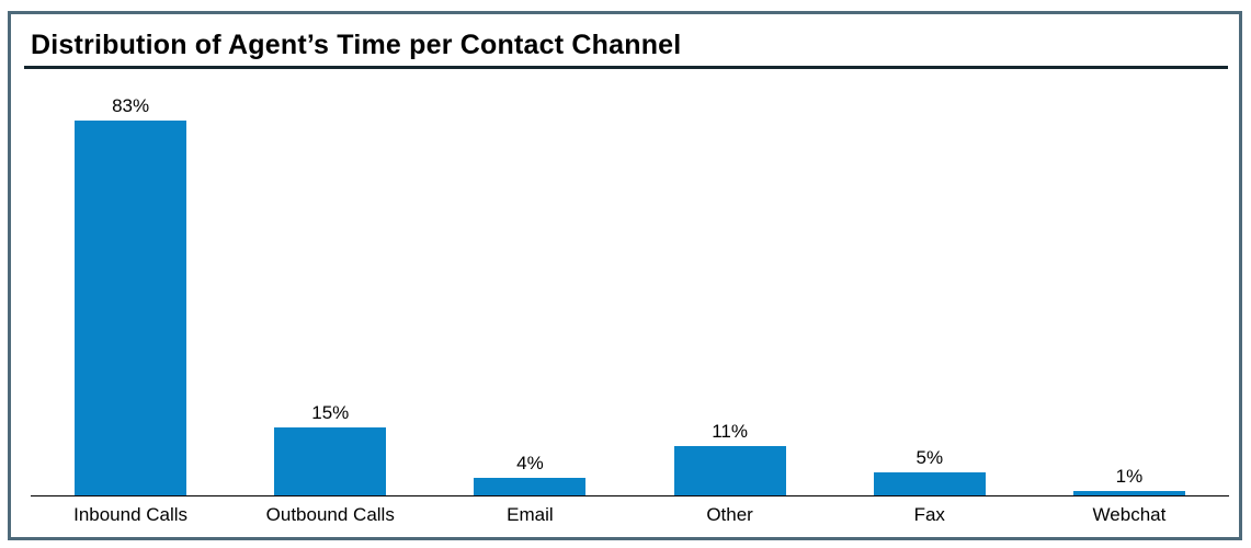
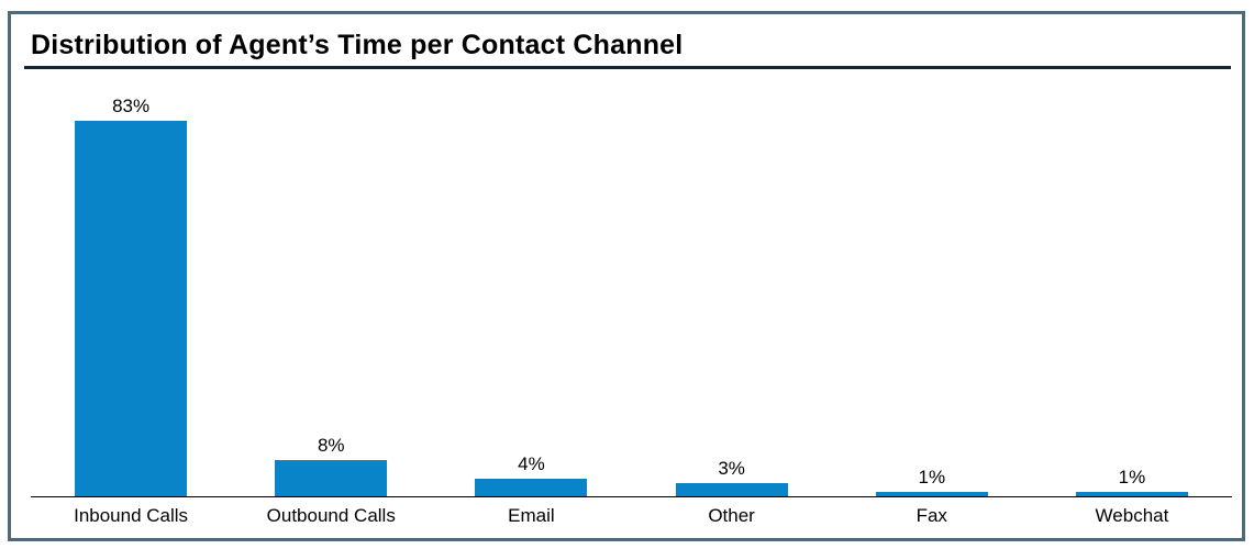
Outbound Calls: 15% -> 8%
Other: 11% -> 3%
Fax: 5% -> 1%
